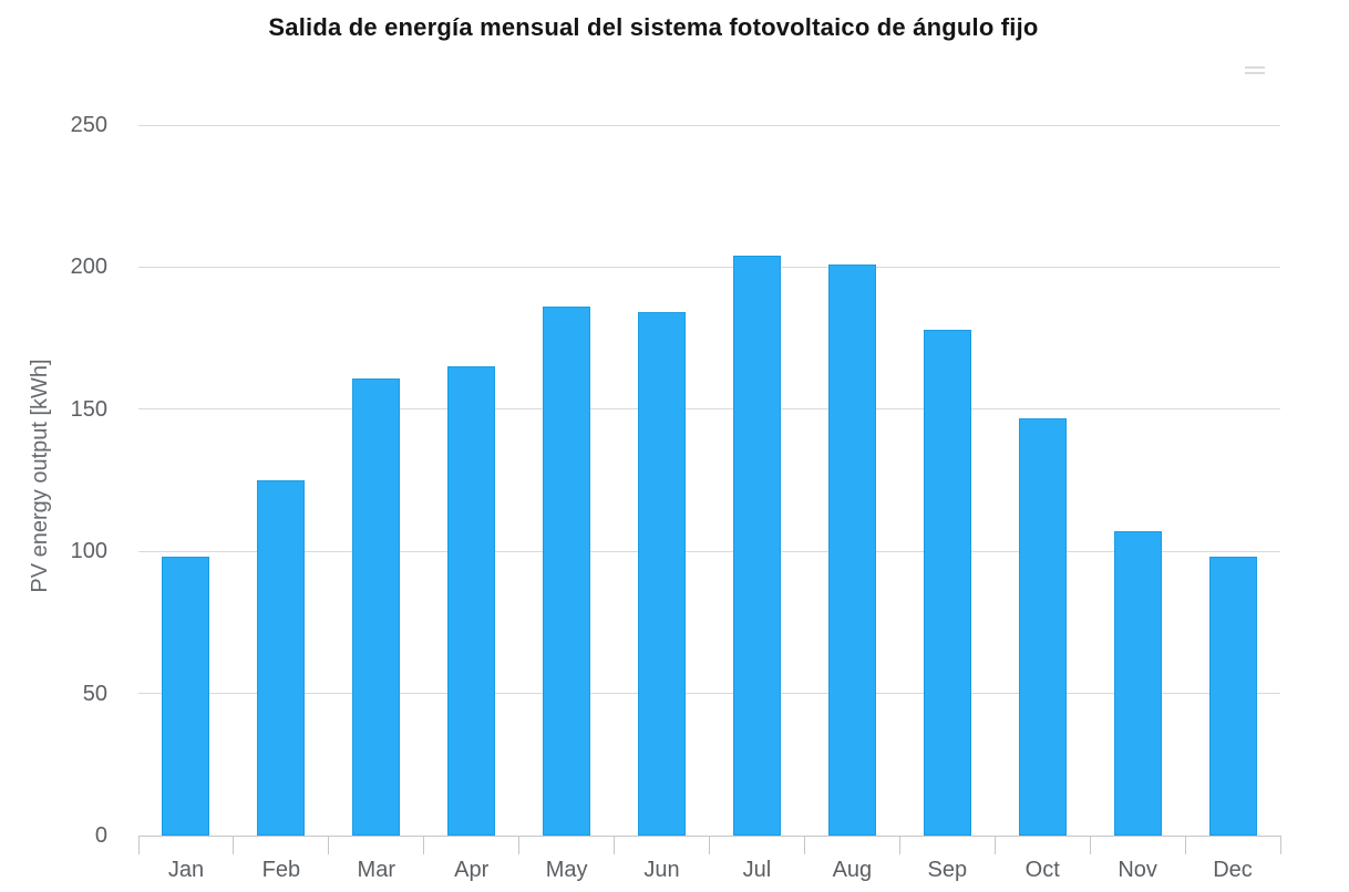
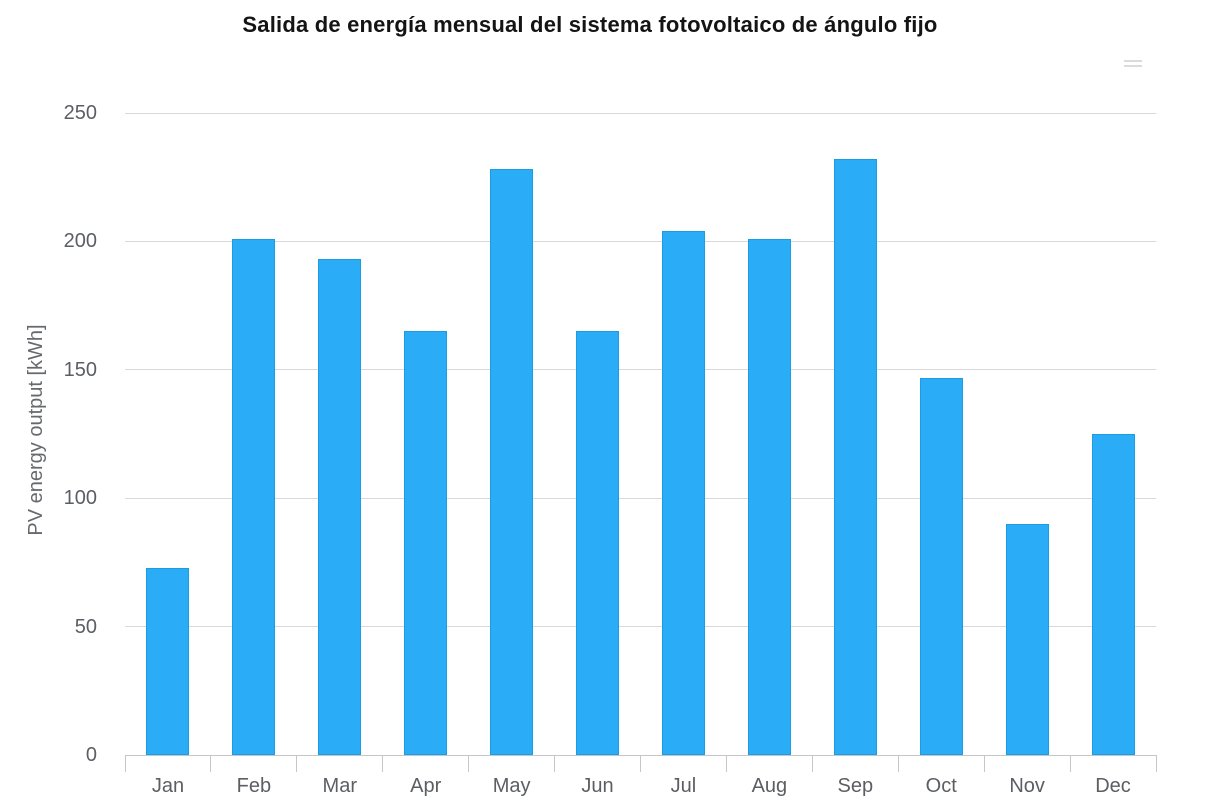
Jan: 98 -> 73
Feb: 125 -> 201
Mar: 161 -> 193
May: 186 -> 228
Jun: 184 -> 165
Sep: 178 -> 232
Nov: 107 -> 90
Dec: 98 -> 125
